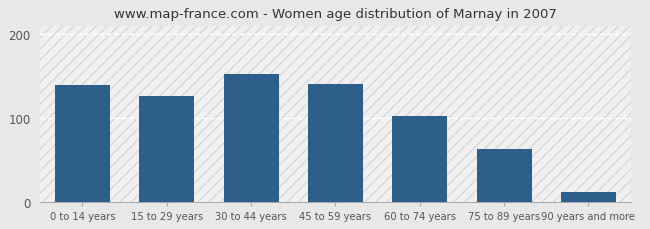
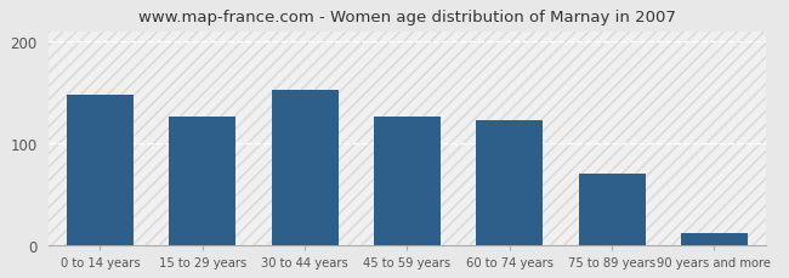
0 to 14 years: 139 -> 148
45 to 59 years: 140 -> 126
60 to 74 years: 102 -> 122
75 to 89 years: 63 -> 70
